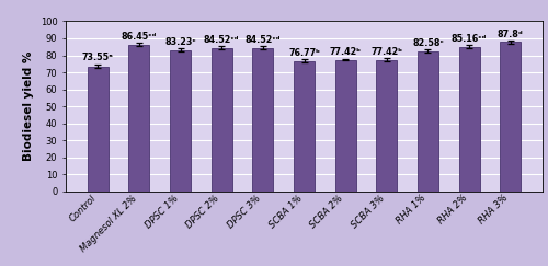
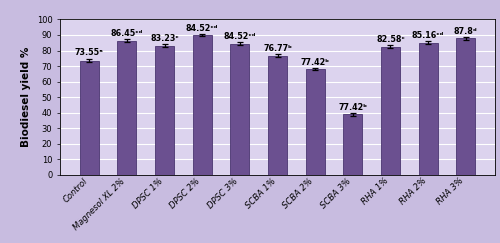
DPSC 2%: 85 -> 90
SCBA 2%: 77 -> 68
SCBA 3%: 77 -> 39
